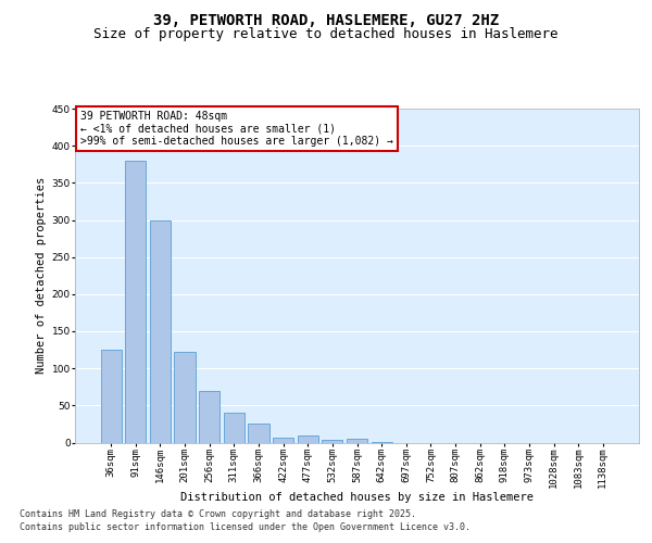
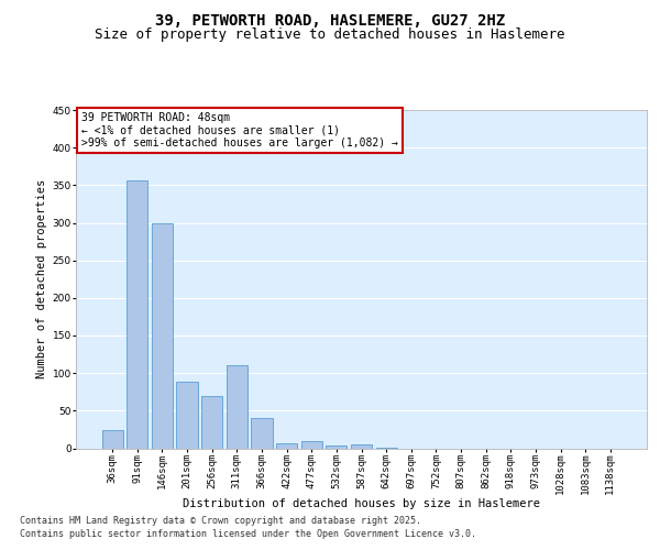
36sqm: 125 -> 24
91sqm: 380 -> 356
201sqm: 122 -> 88
311sqm: 40 -> 110
366sqm: 25 -> 40
